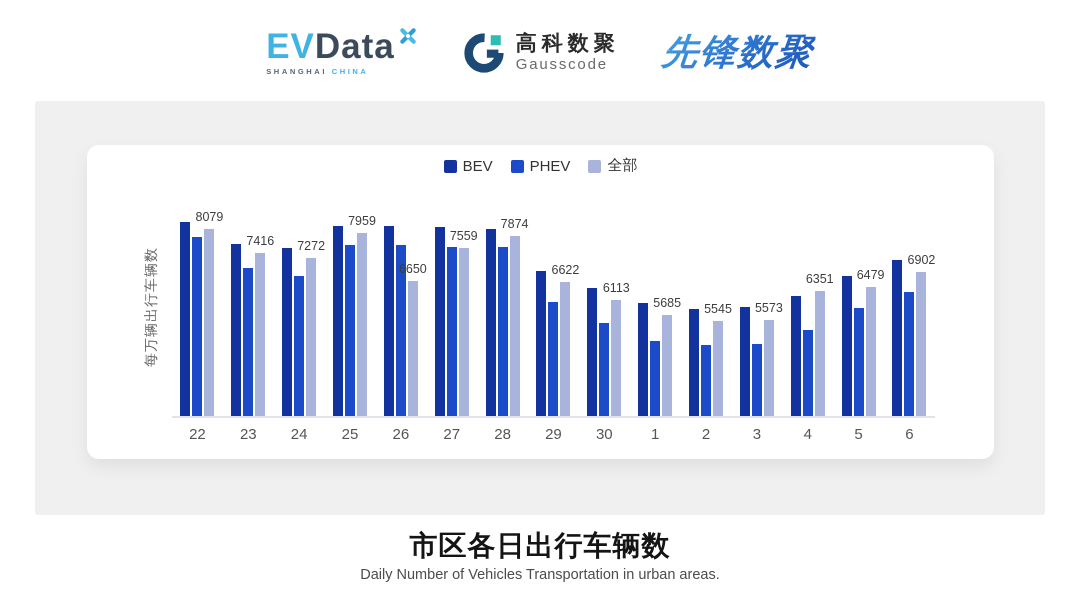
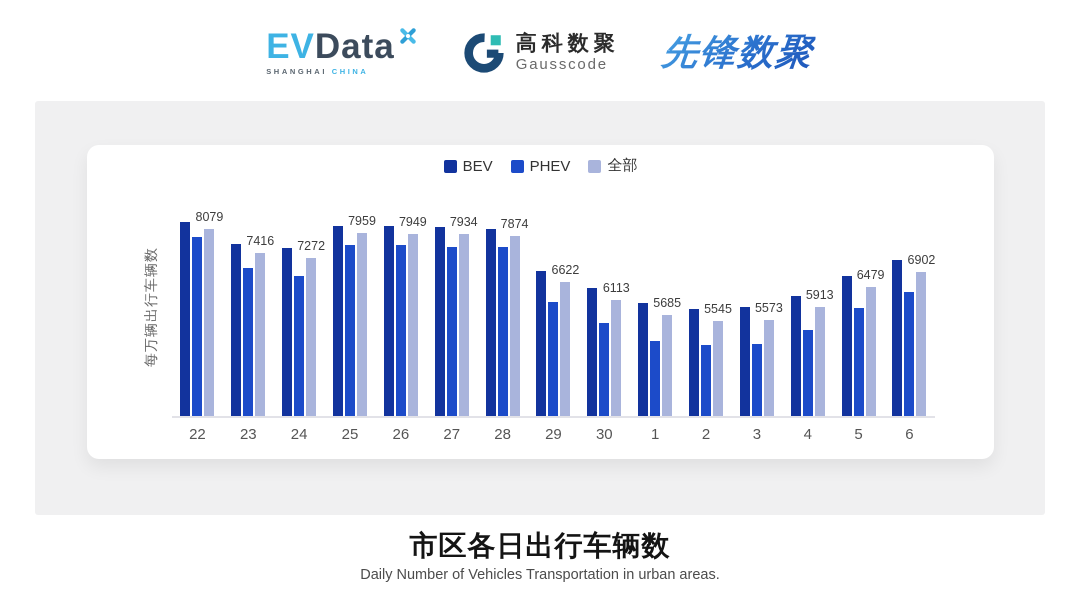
全部/26: 6650 -> 7949
全部/27: 7559 -> 7934
全部/4: 6351 -> 5913
